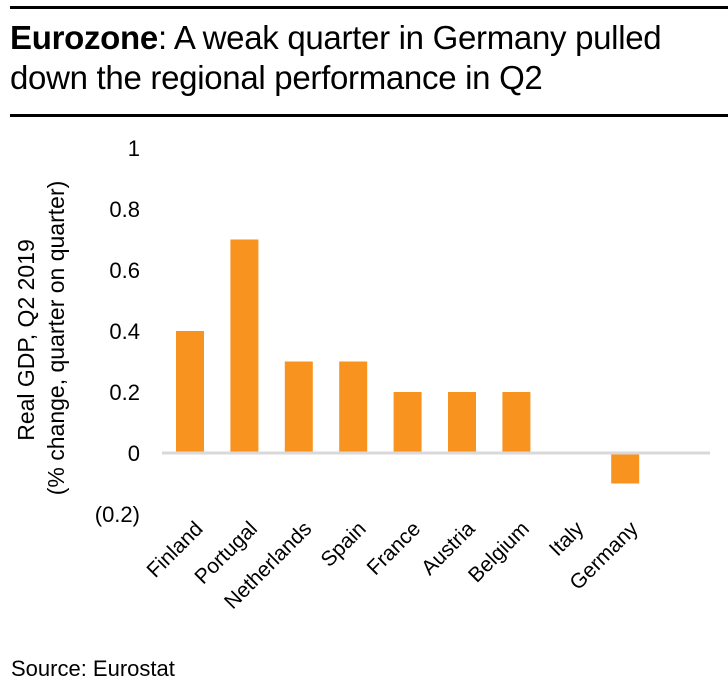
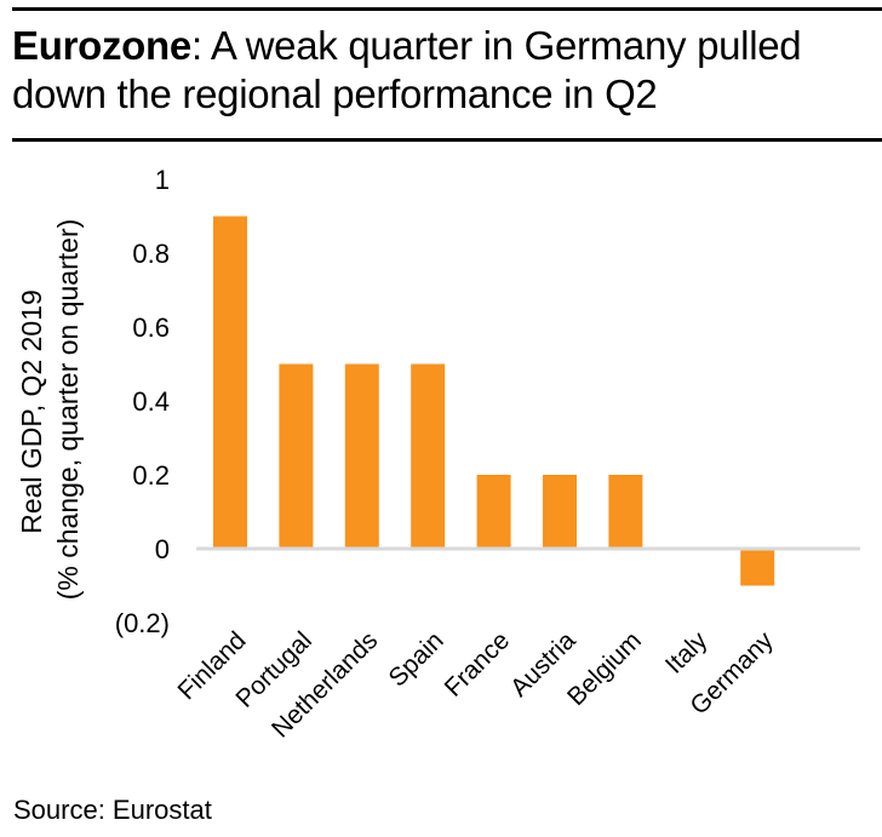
Finland: 0.4 -> 0.9
Portugal: 0.7 -> 0.5
Netherlands: 0.3 -> 0.5
Spain: 0.3 -> 0.5
